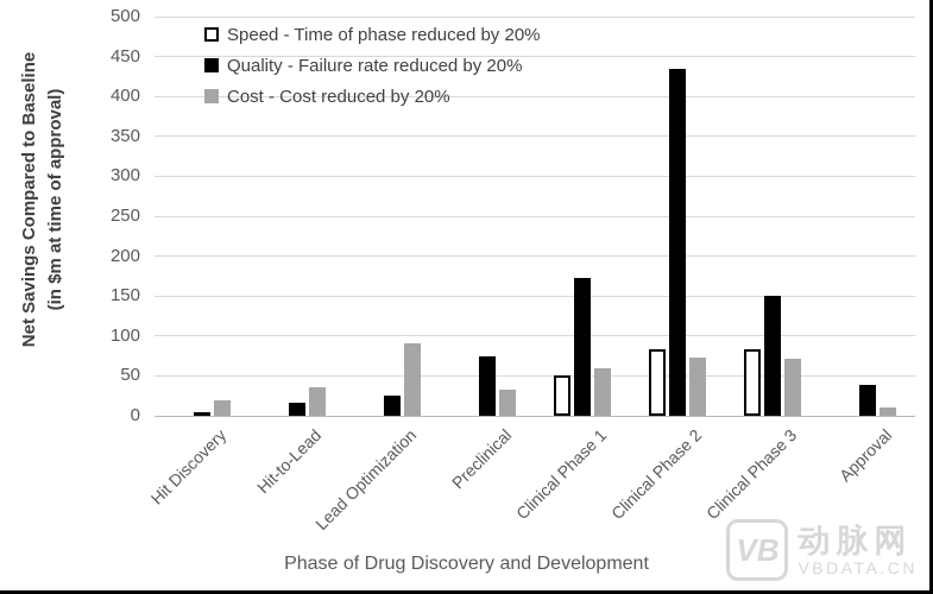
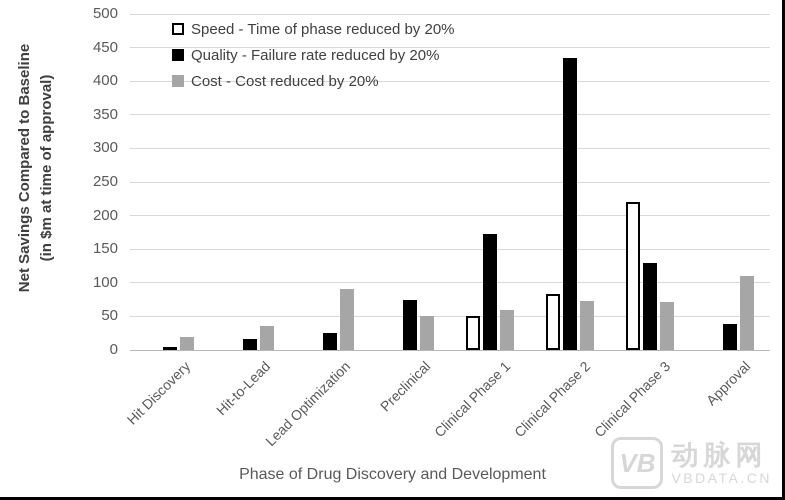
Cost - Cost reduced by 20%/Preclinical: 30 -> 50
Speed - Time of phase reduced by 20%/Clinical Phase 3: 80 -> 220
Quality - Failure rate reduced by 20%/Clinical Phase 3: 150 -> 130
Cost - Cost reduced by 20%/Approval: 10 -> 110
